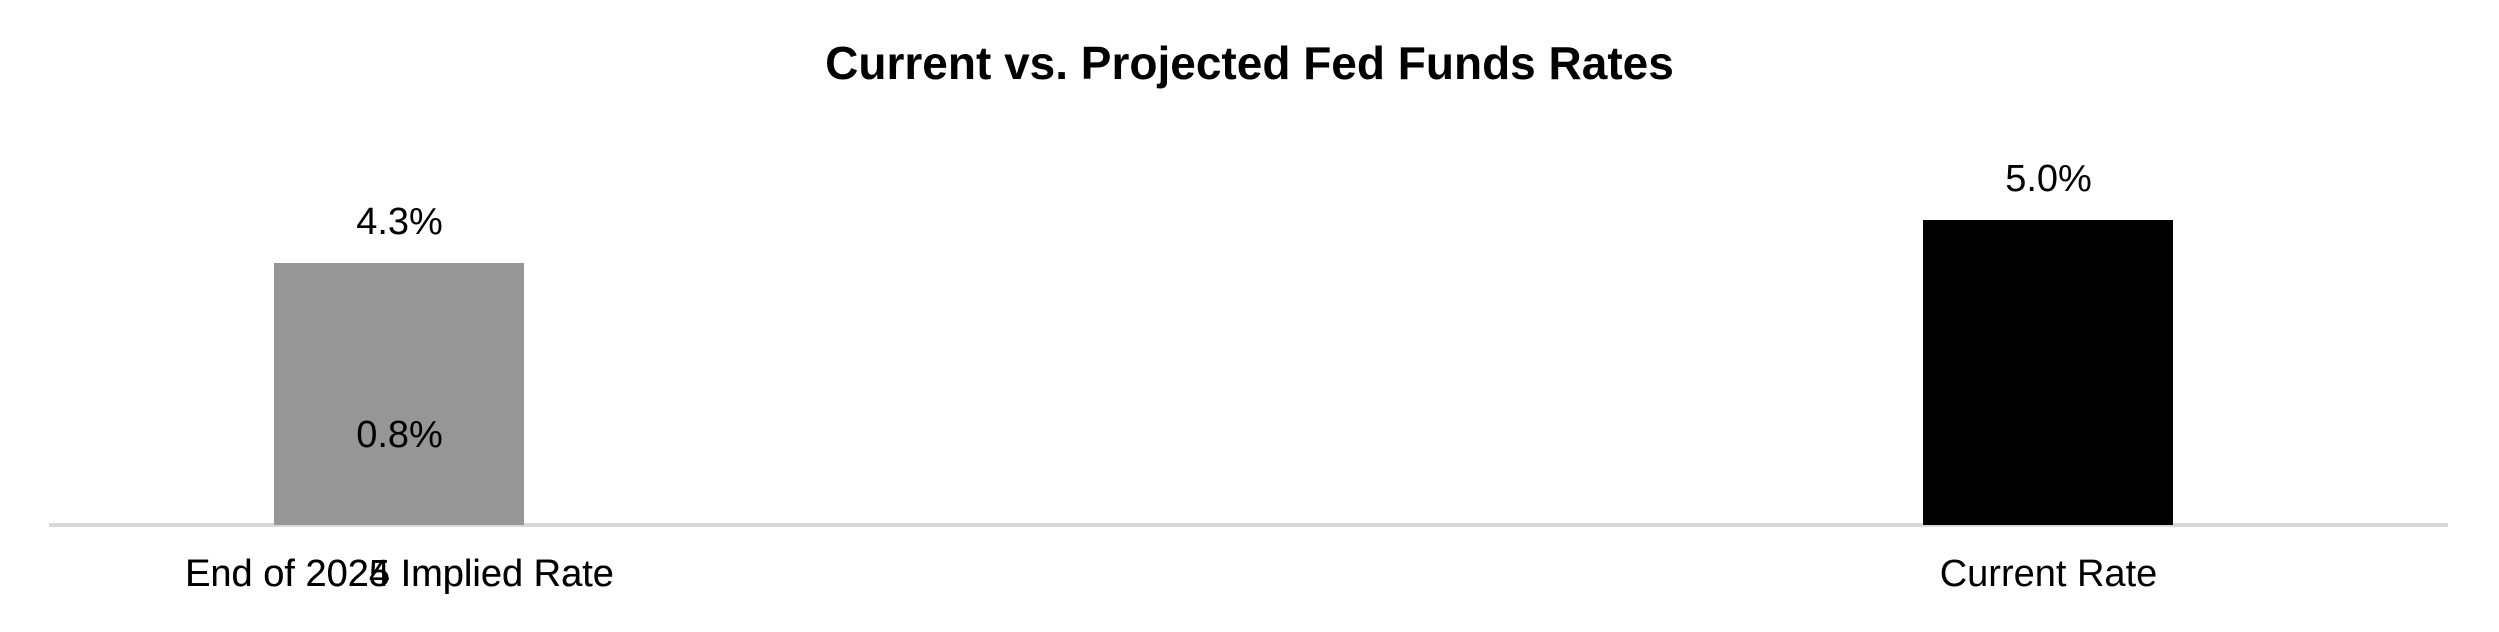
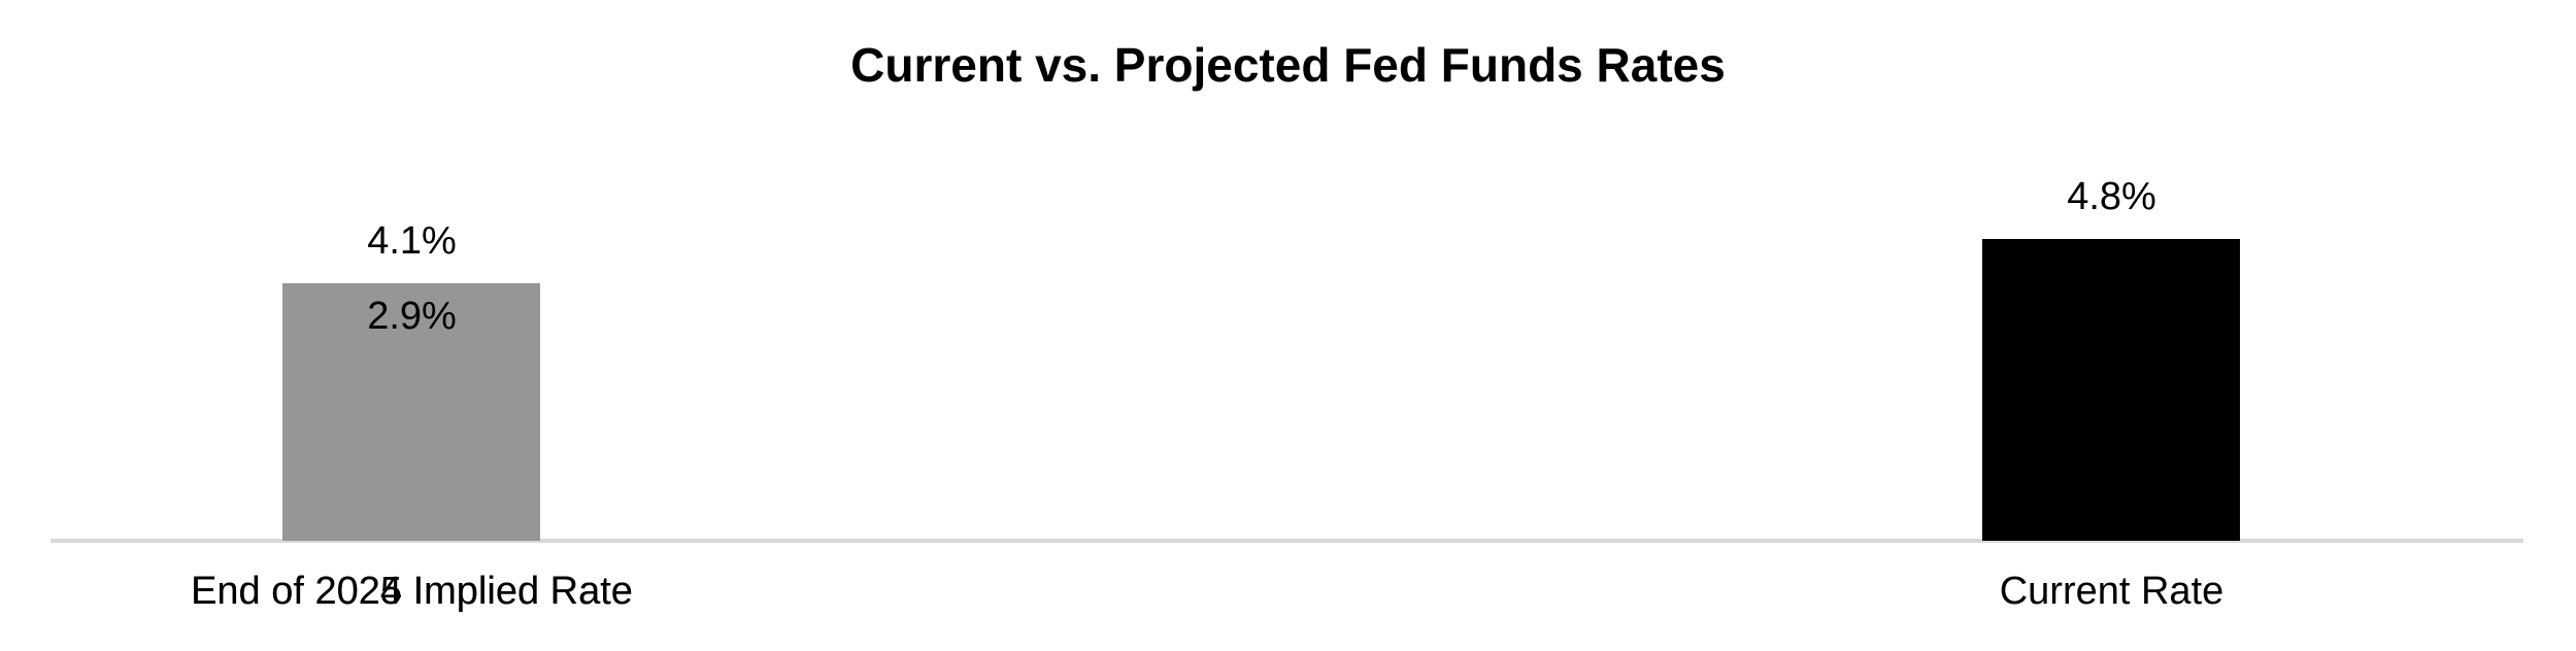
Current Rate: 5.0% -> 4.8%
End of 2024 Implied Rate: 4.3% -> 4.1%
End of 2025 Implied Rate: 0.8% -> 2.9%
